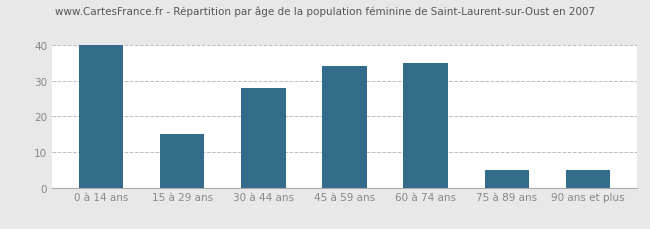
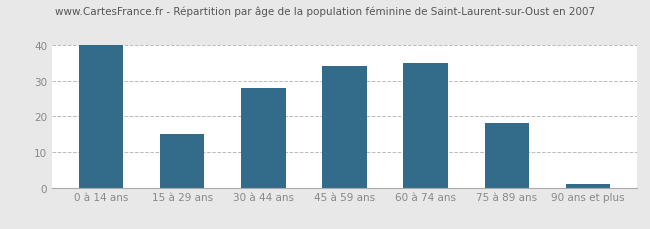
75 à 89 ans: 5 -> 18
90 ans et plus: 5 -> 1
